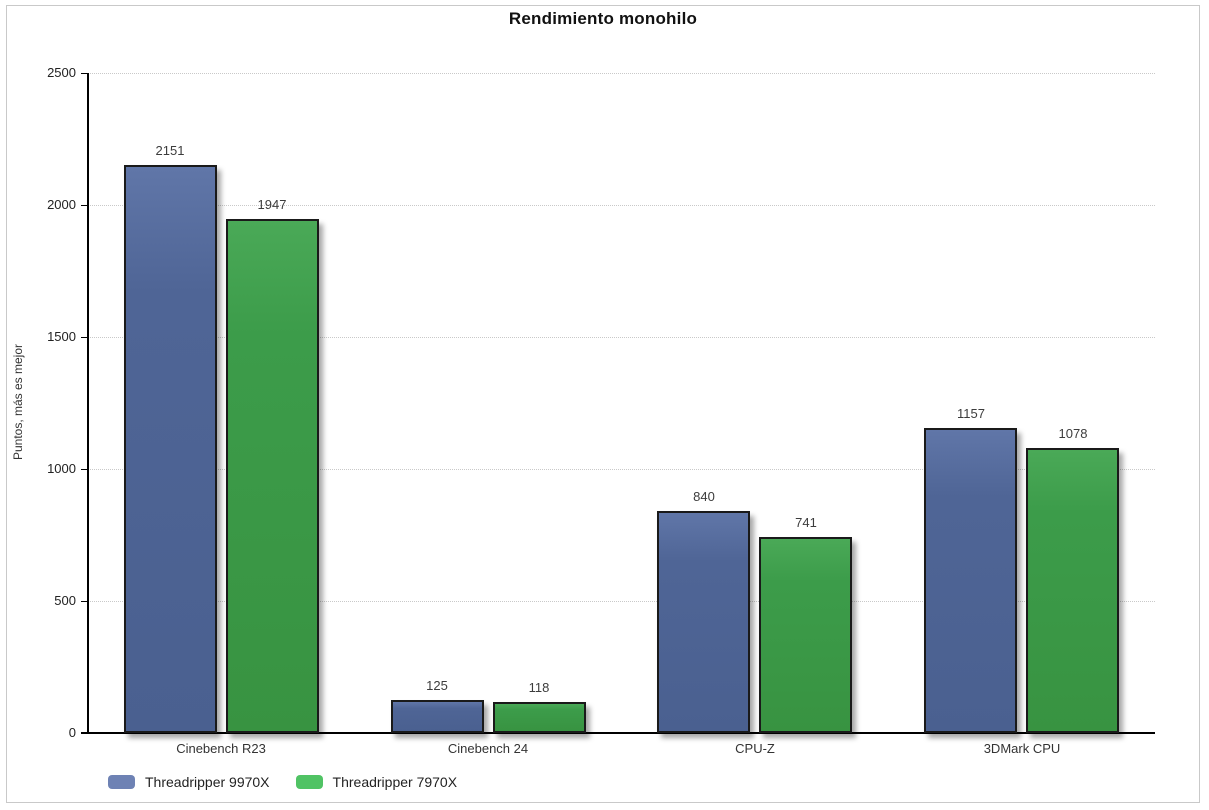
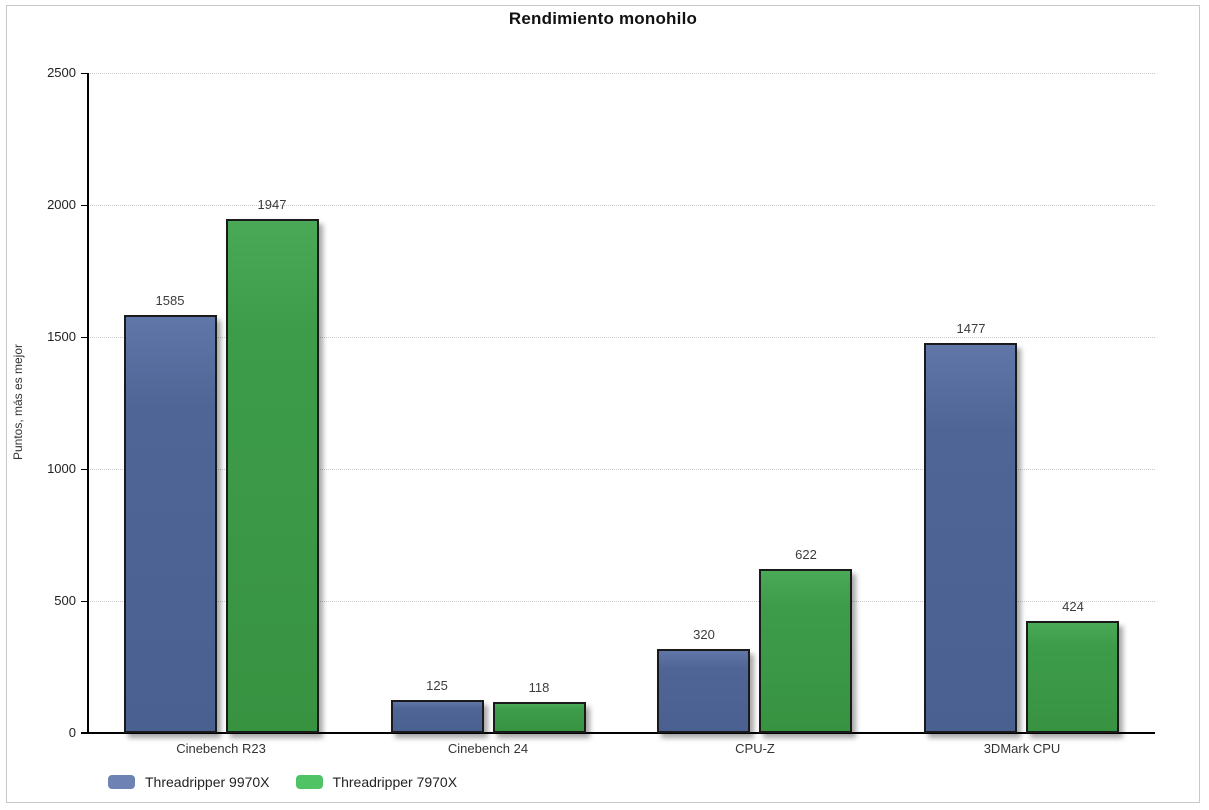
Threadripper 9970X/Cinebench R23: 2151 -> 1585
Threadripper 9970X/CPU-Z: 840 -> 320
Threadripper 7970X/CPU-Z: 741 -> 622
Threadripper 9970X/3DMark CPU: 1157 -> 1477
Threadripper 7970X/3DMark CPU: 1078 -> 424
